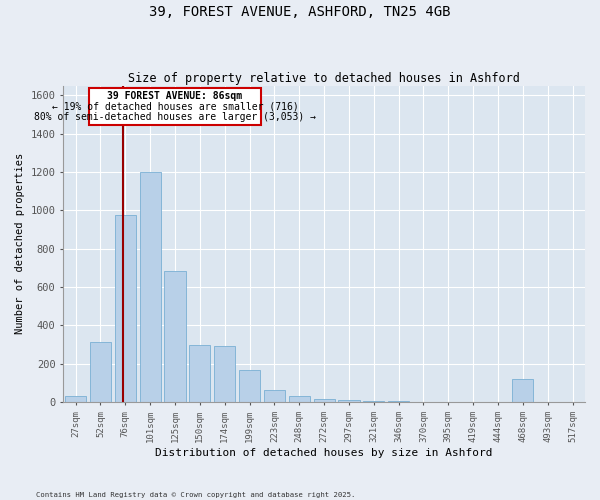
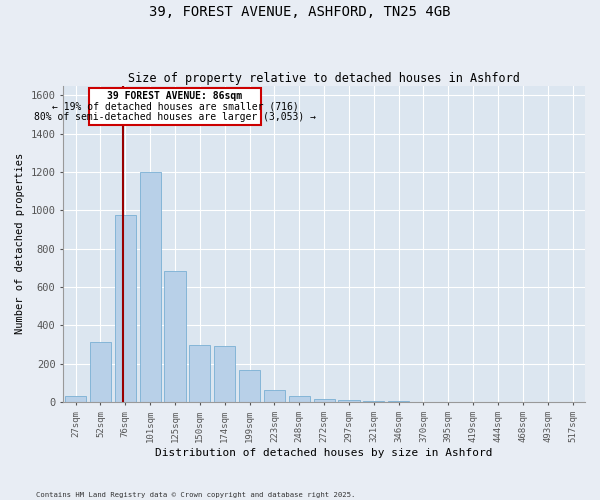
468sqm: 120 -> 0
